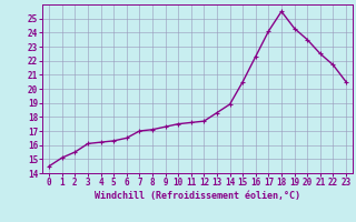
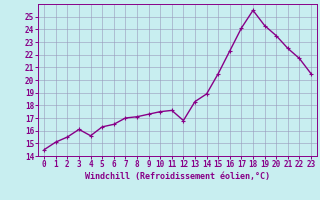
4: 16.2 -> 15.6
12: 17.7 -> 16.8
